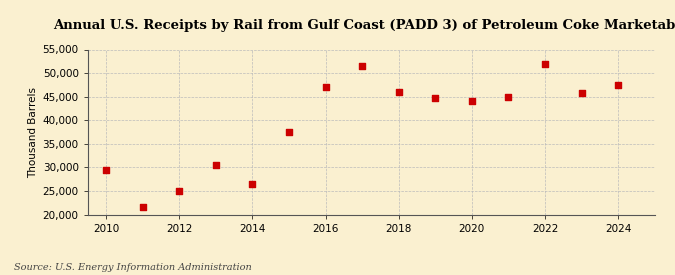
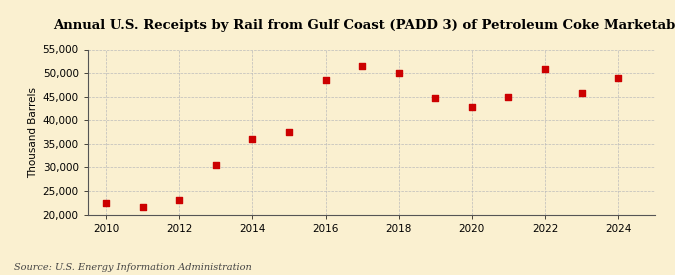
2010: 29,500 -> 22,500
2012: 25,000 -> 23,000
2014: 26,500 -> 36,000
2016: 47,000 -> 48,500
2018: 46,000 -> 50,000
2020: 44,000 -> 42,700
2022: 52,000 -> 50,800
2024: 47,500 -> 49,000
